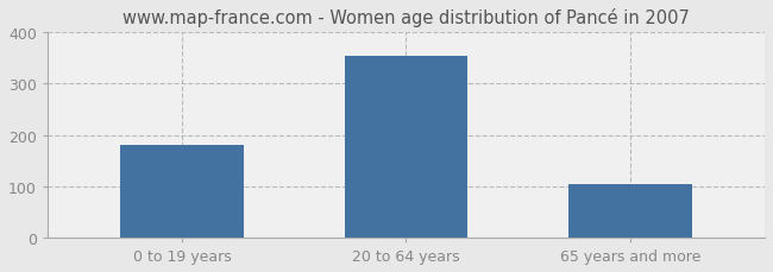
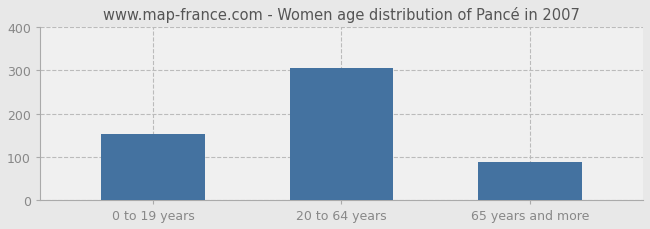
0 to 19 years: 180 -> 153
20 to 64 years: 355 -> 305
65 years and more: 105 -> 88
